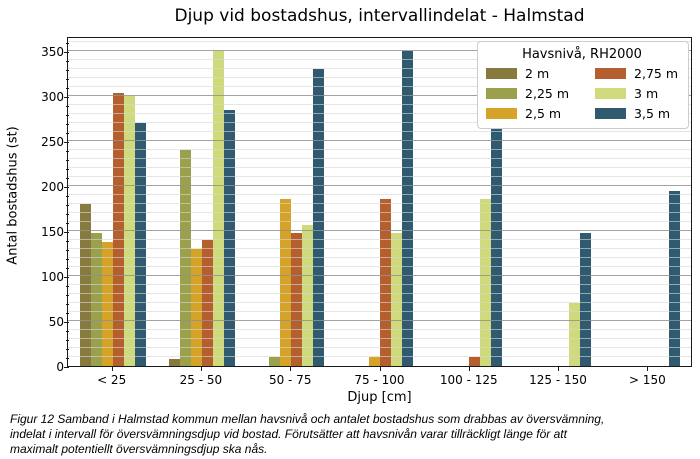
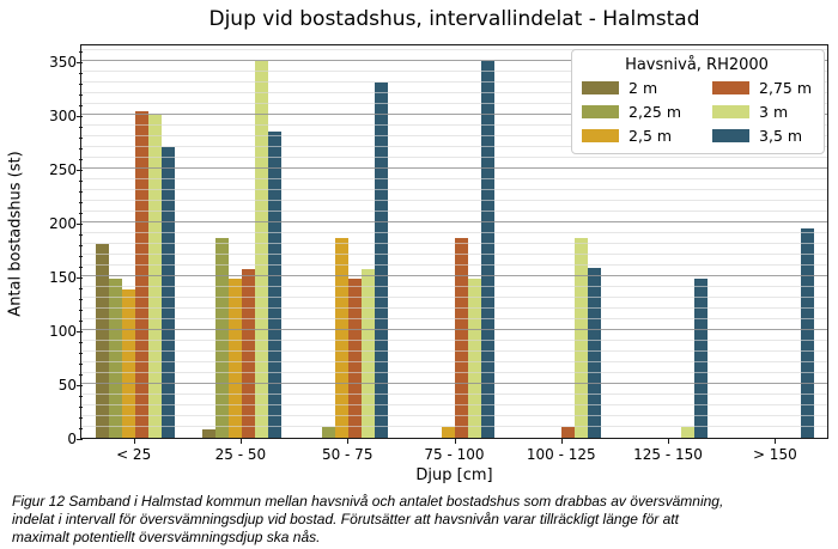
2,25 m/25 - 50: 240 -> 190
2,5 m/25 - 50: 130 -> 150
2,75 m/25 - 50: 140 -> 160
3,5 m/100 - 125: 300 -> 160
3 m/125 - 150: 70 -> 10
